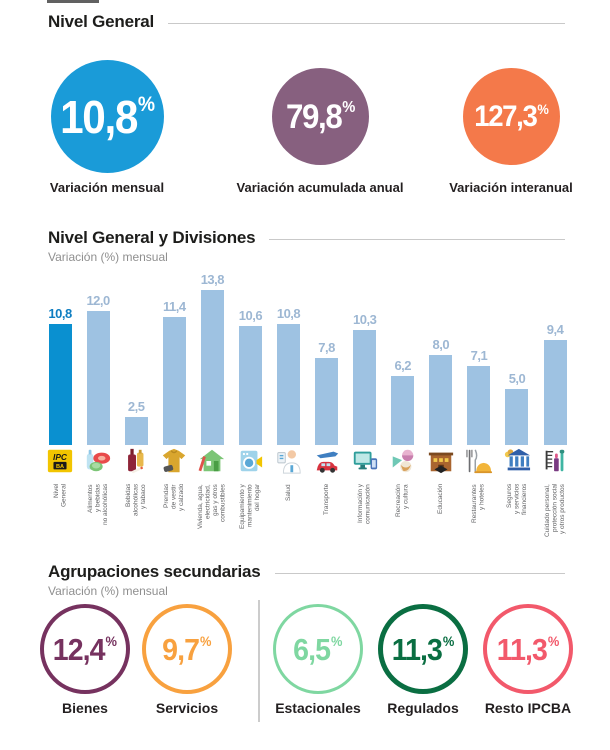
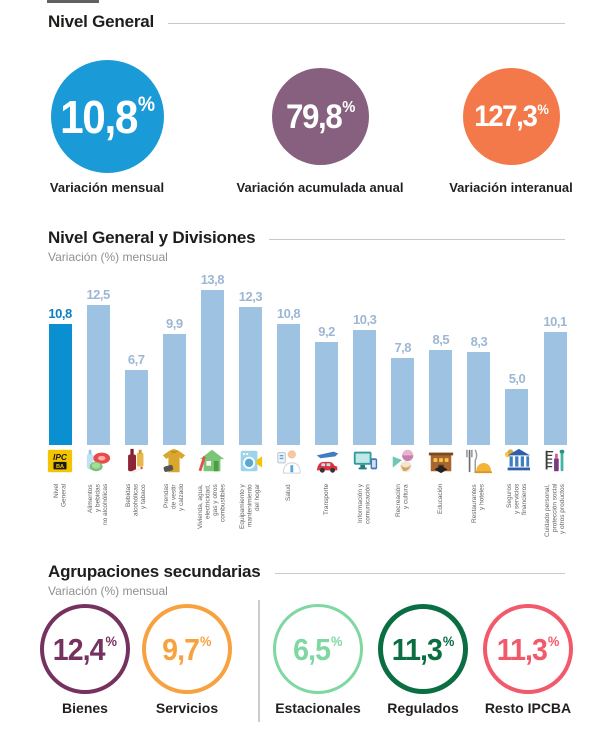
Alimentos y bebidas no alcohólicas: 12,0 -> 12,5
Bebidas alcohólicas y tabaco: 2,5 -> 6,7
Prendas de vestir y calzado: 11,4 -> 9,9
Equipamiento y mantenimiento del hogar: 10,6 -> 12,3
Transporte: 7,8 -> 9,2
Recreación y cultura: 6,2 -> 7,8
Educación: 8,0 -> 8,5
Restaurantes y hoteles: 7,1 -> 8,3
Cuidado personal, protección social y otros productos: 9,4 -> 10,1
